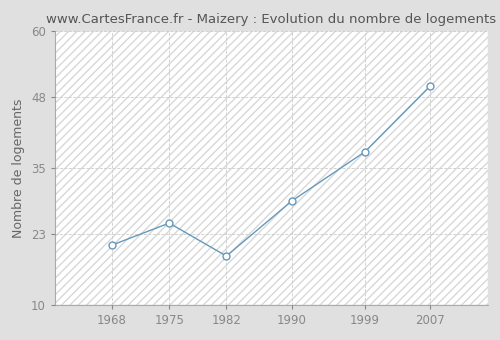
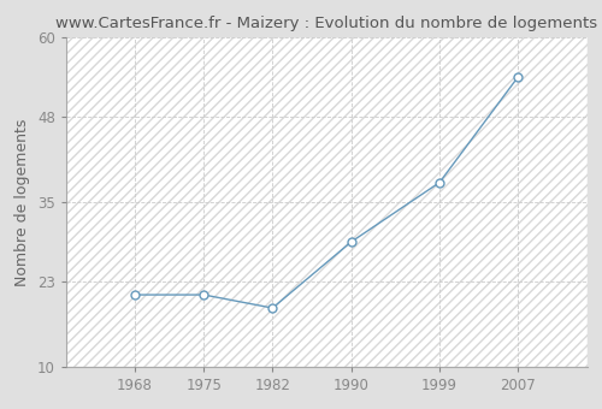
1975: 25 -> 21
2007: 50 -> 54
